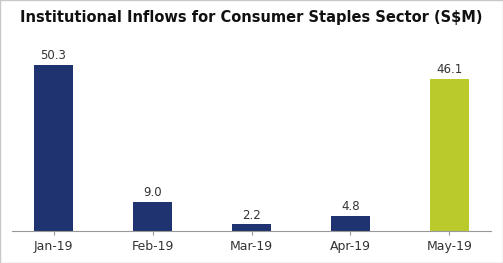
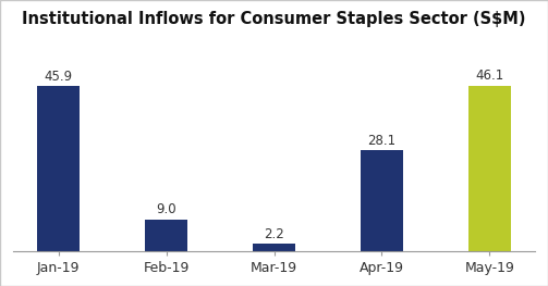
Jan-19: 50.3 -> 45.9
Apr-19: 4.8 -> 28.1
